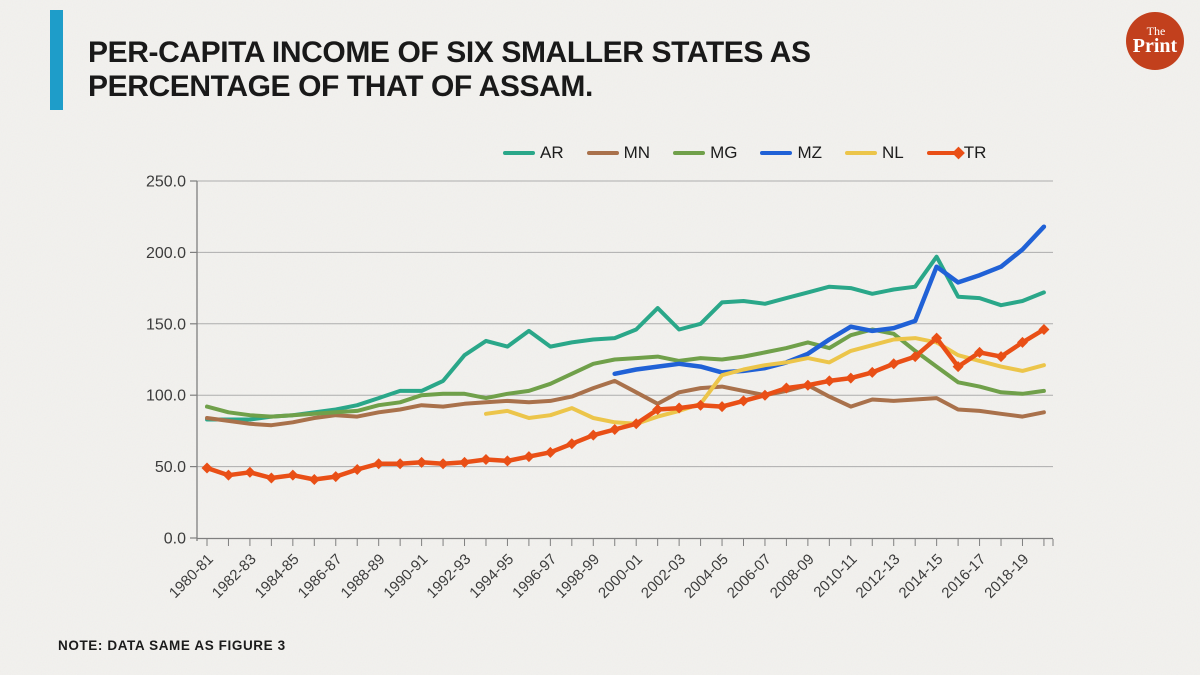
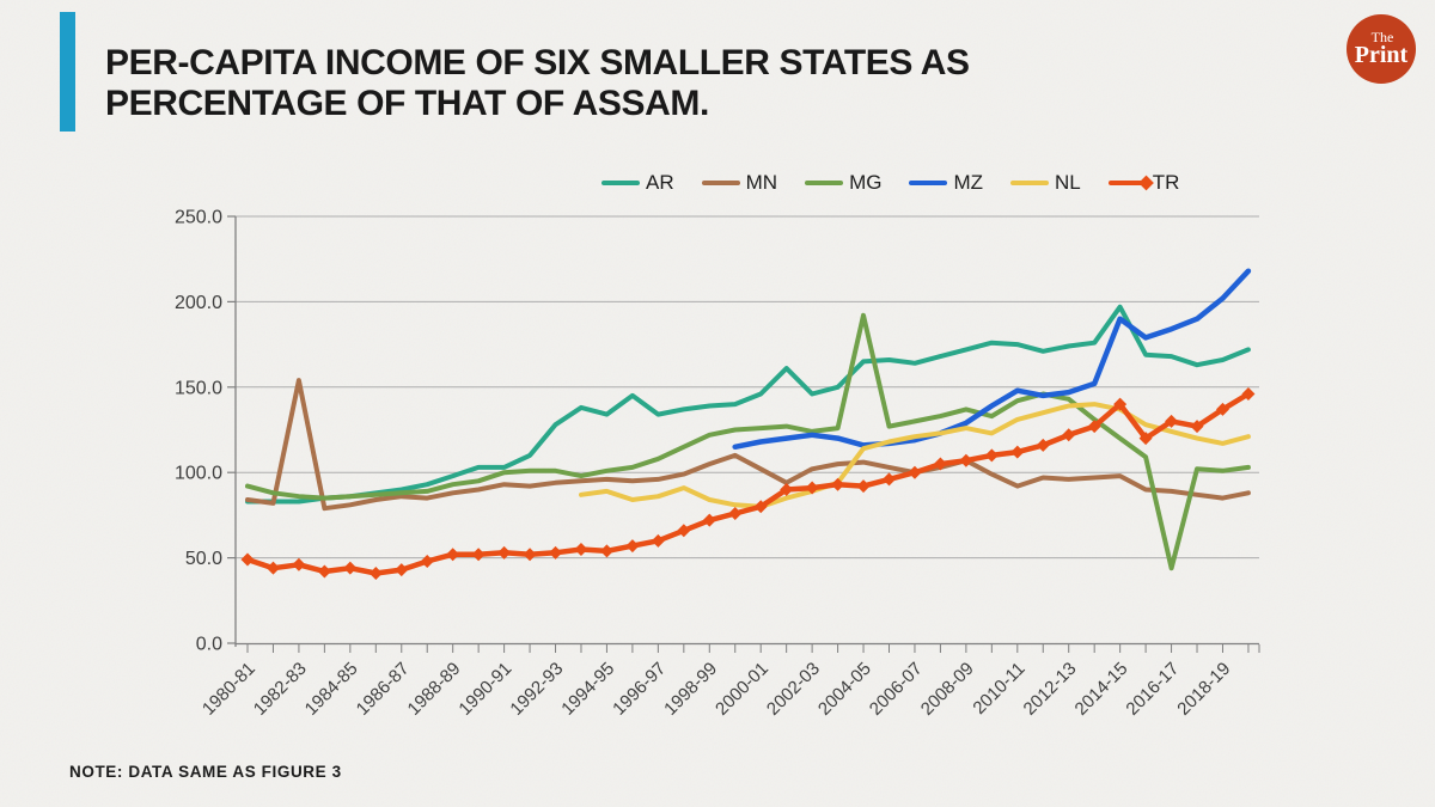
MN/1982-83: 80 -> 154
MG/2004-05: 125 -> 192
MG/2016-17: 106 -> 44
